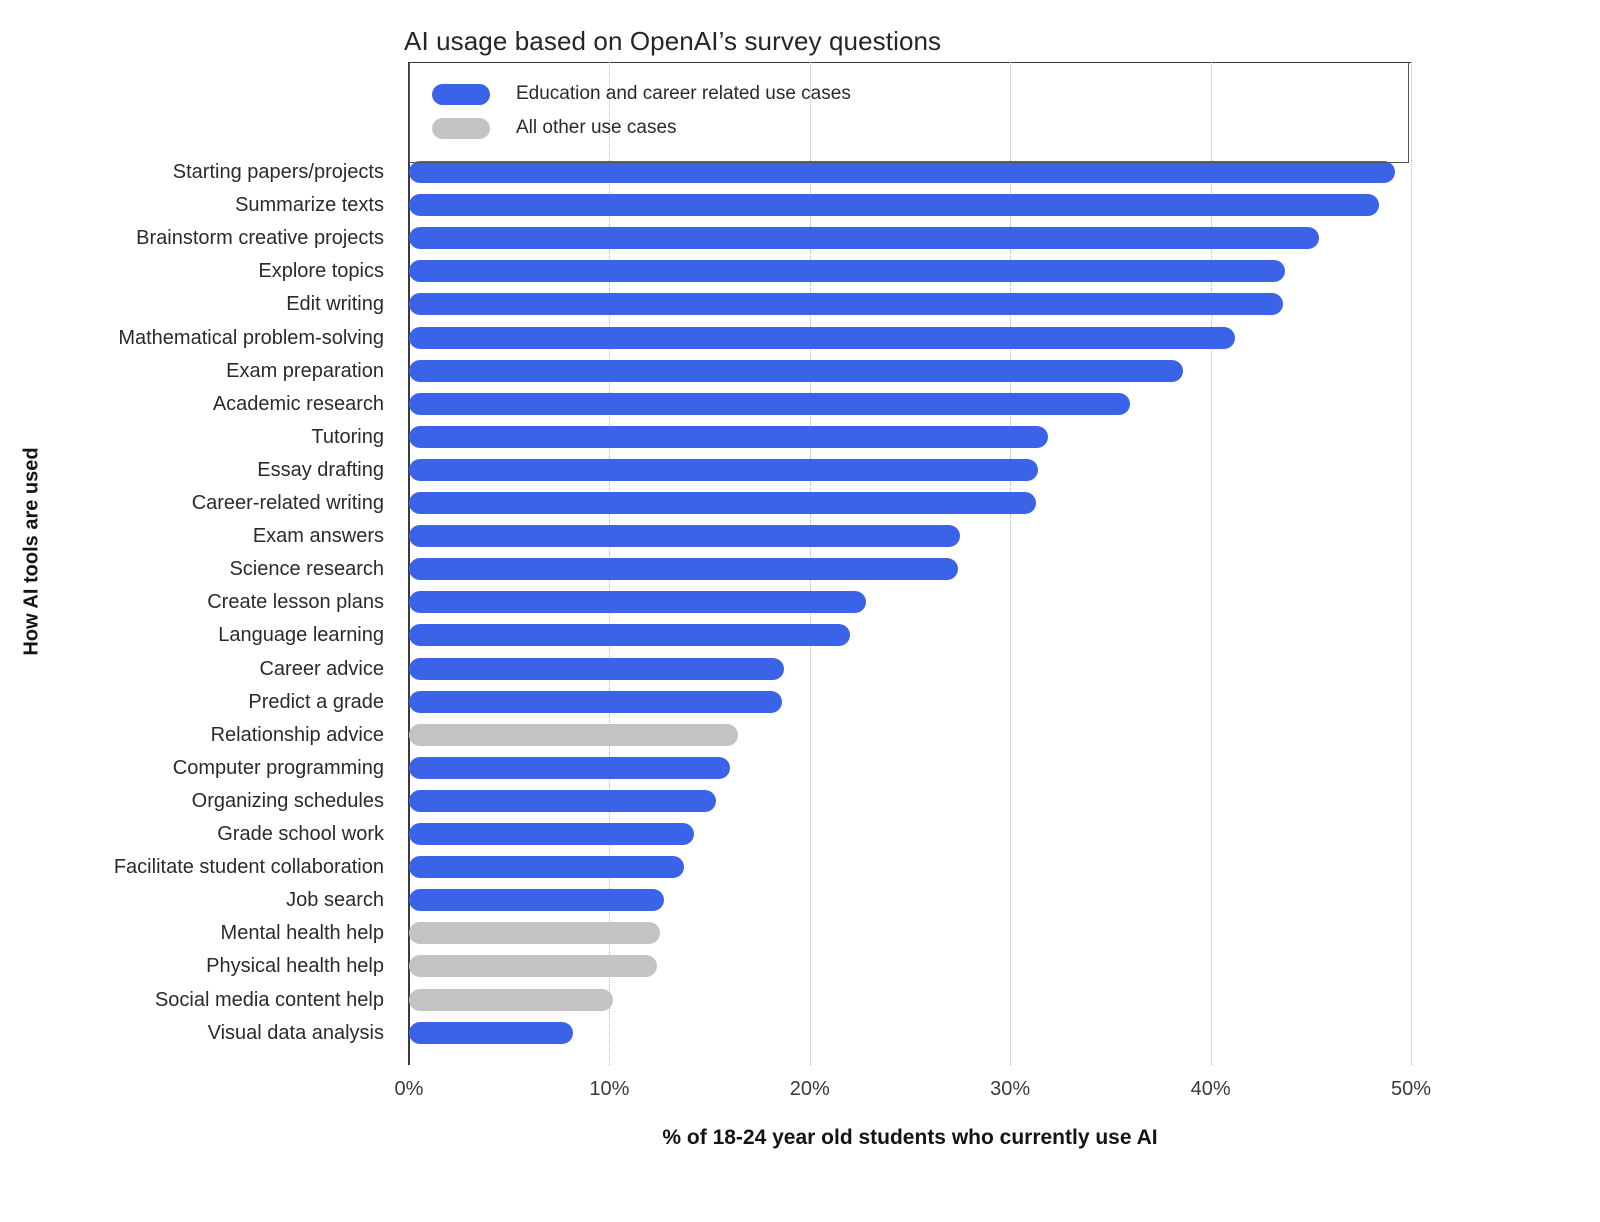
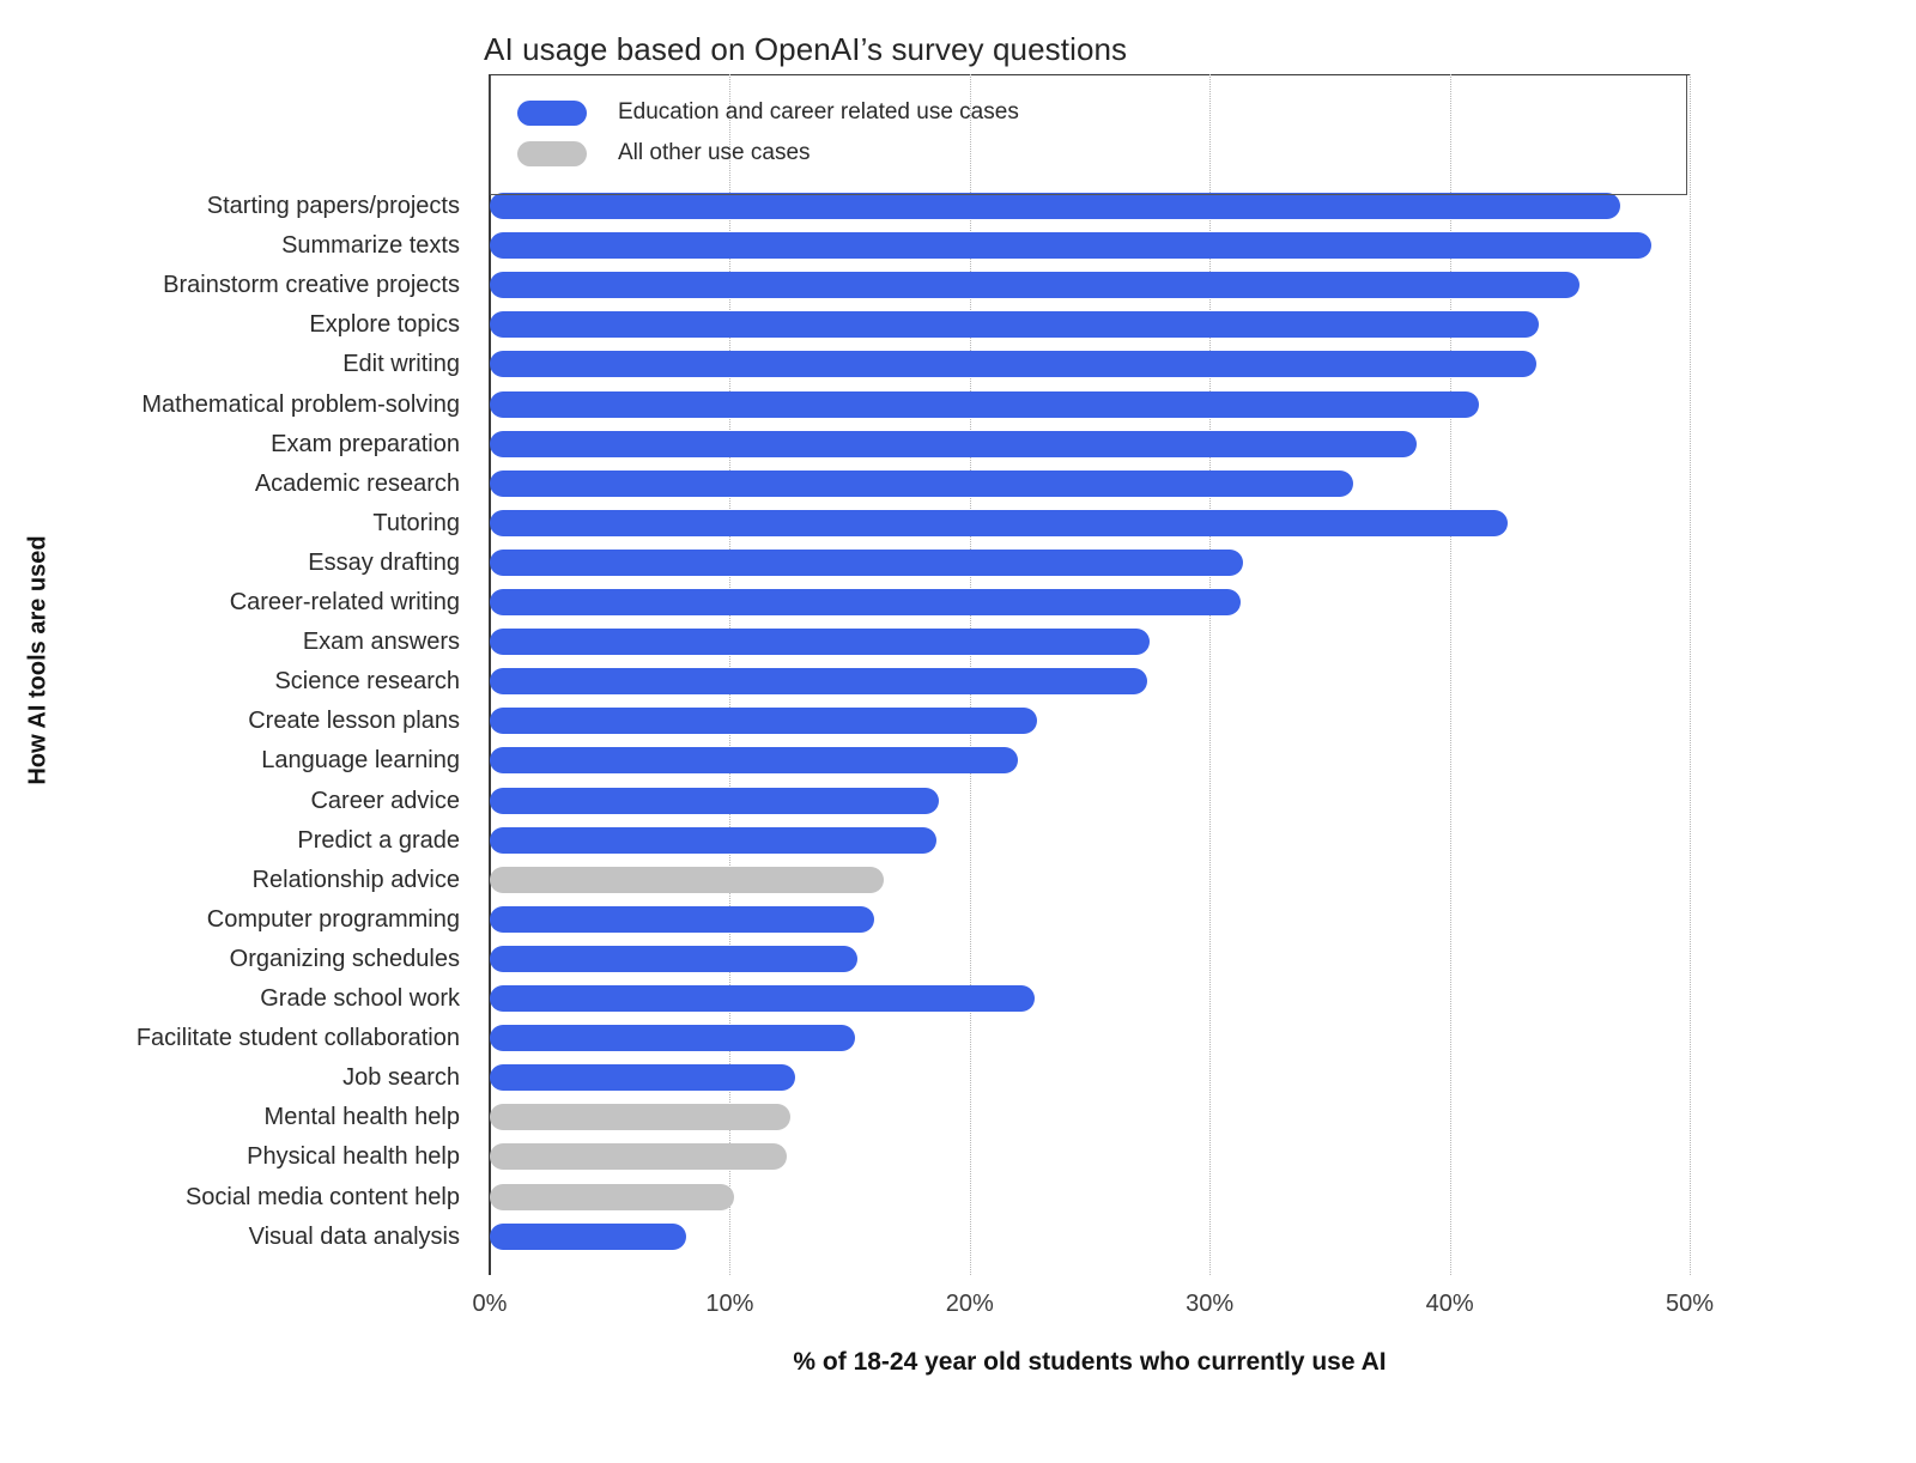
Starting papers/projects: 49.2% -> 47.1%
Tutoring: 31.9% -> 42.4%
Grade school work: 14.2% -> 22.7%
Facilitate student collaboration: 13.7% -> 15.2%
